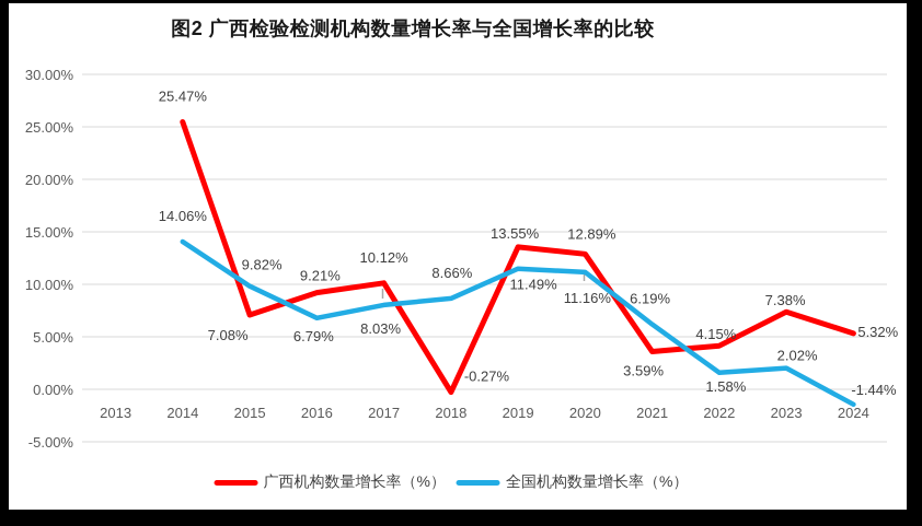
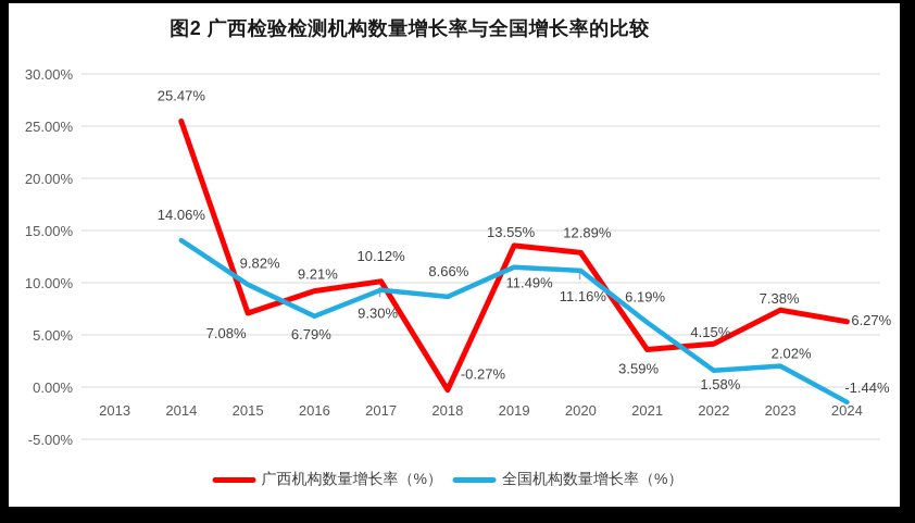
全国机构数量增长率（%）/2017: 8.03% -> 9.30%
广西机构数量增长率（%）/2024: 5.32% -> 6.27%
